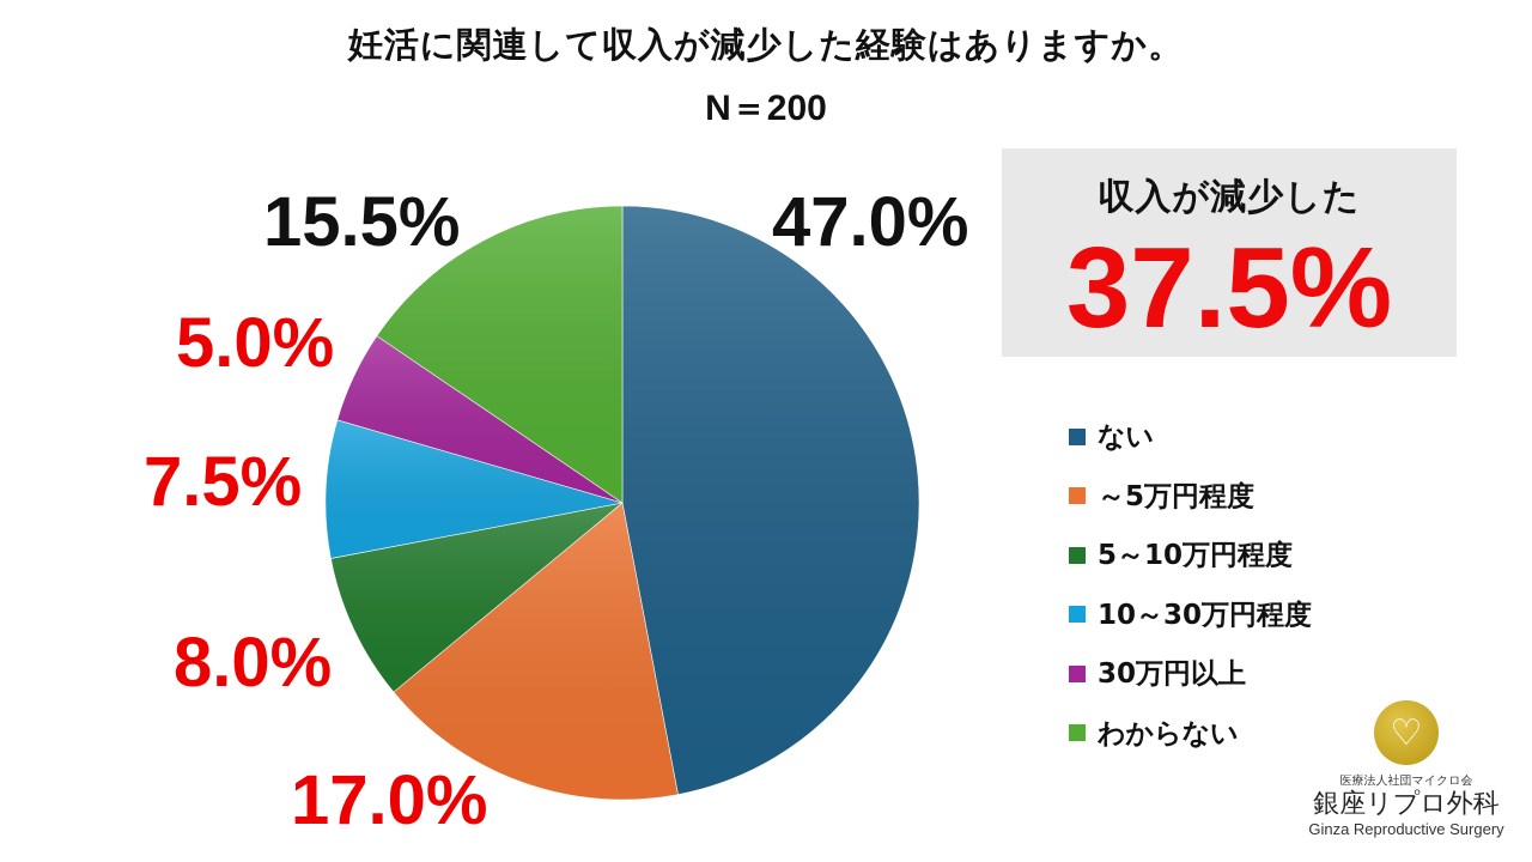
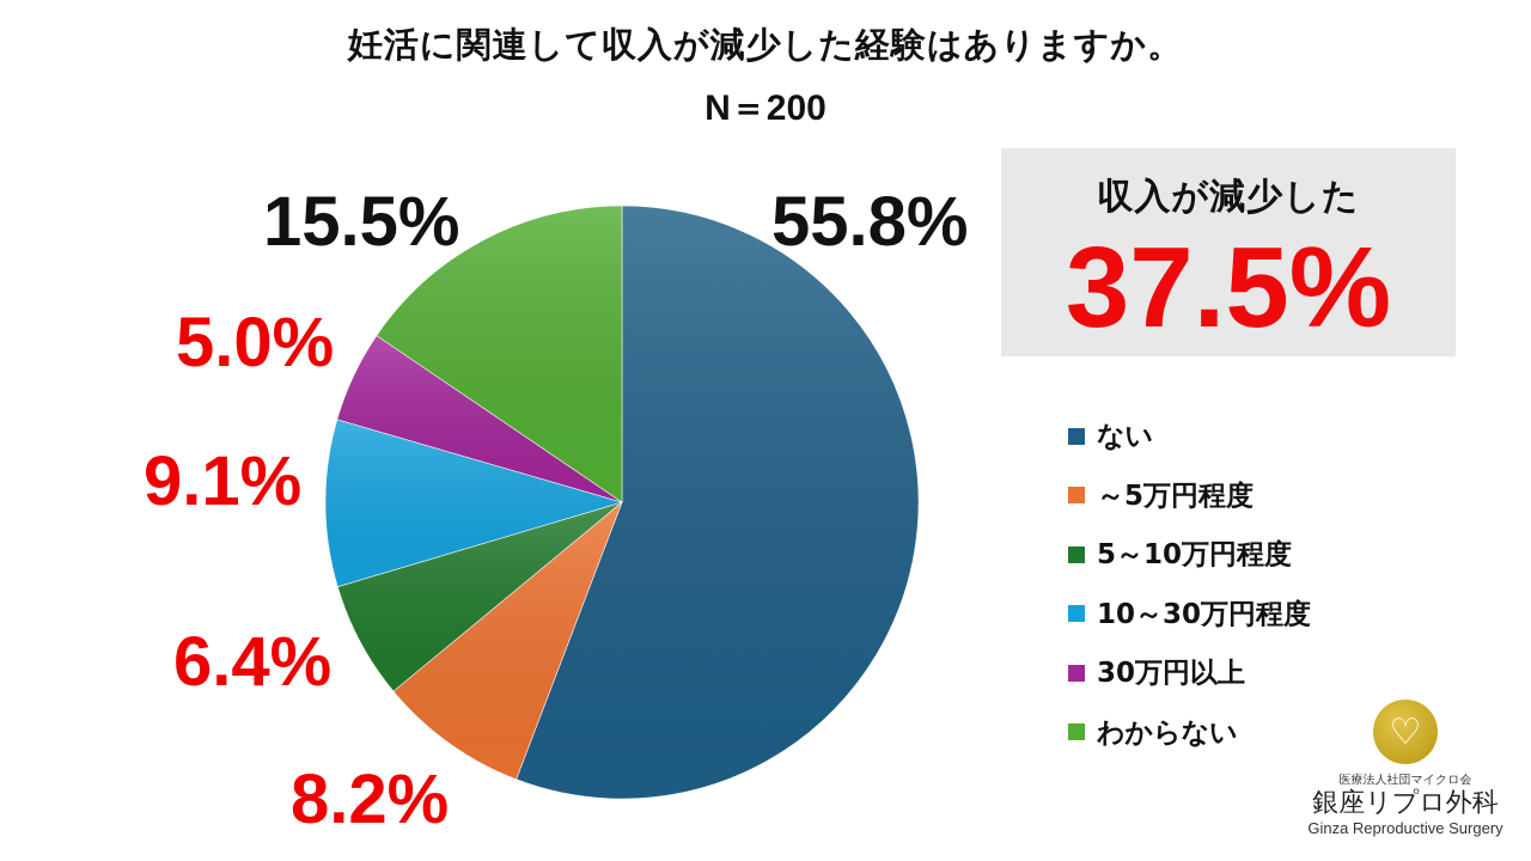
ない: 47.0% -> 55.8%
～5万円程度: 17.0% -> 8.2%
5～10万円程度: 8.0% -> 6.4%
10～30万円程度: 7.5% -> 9.1%
